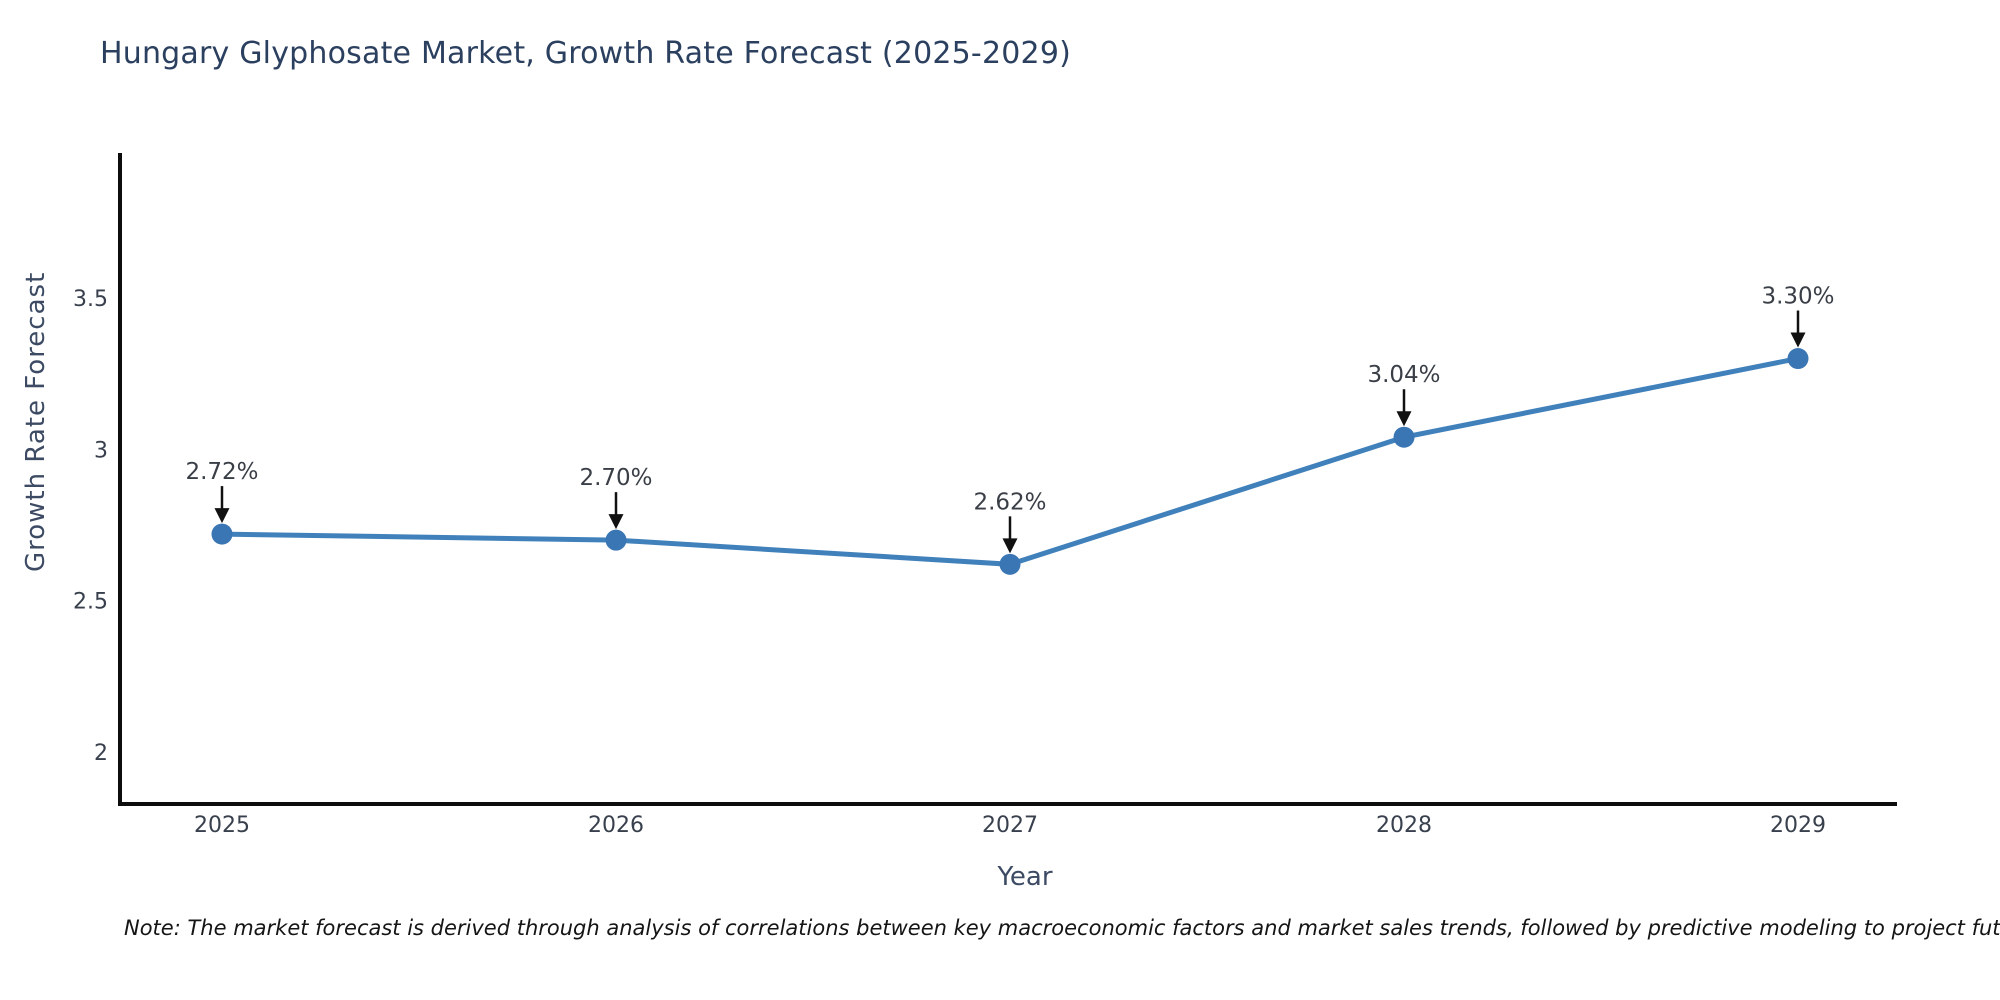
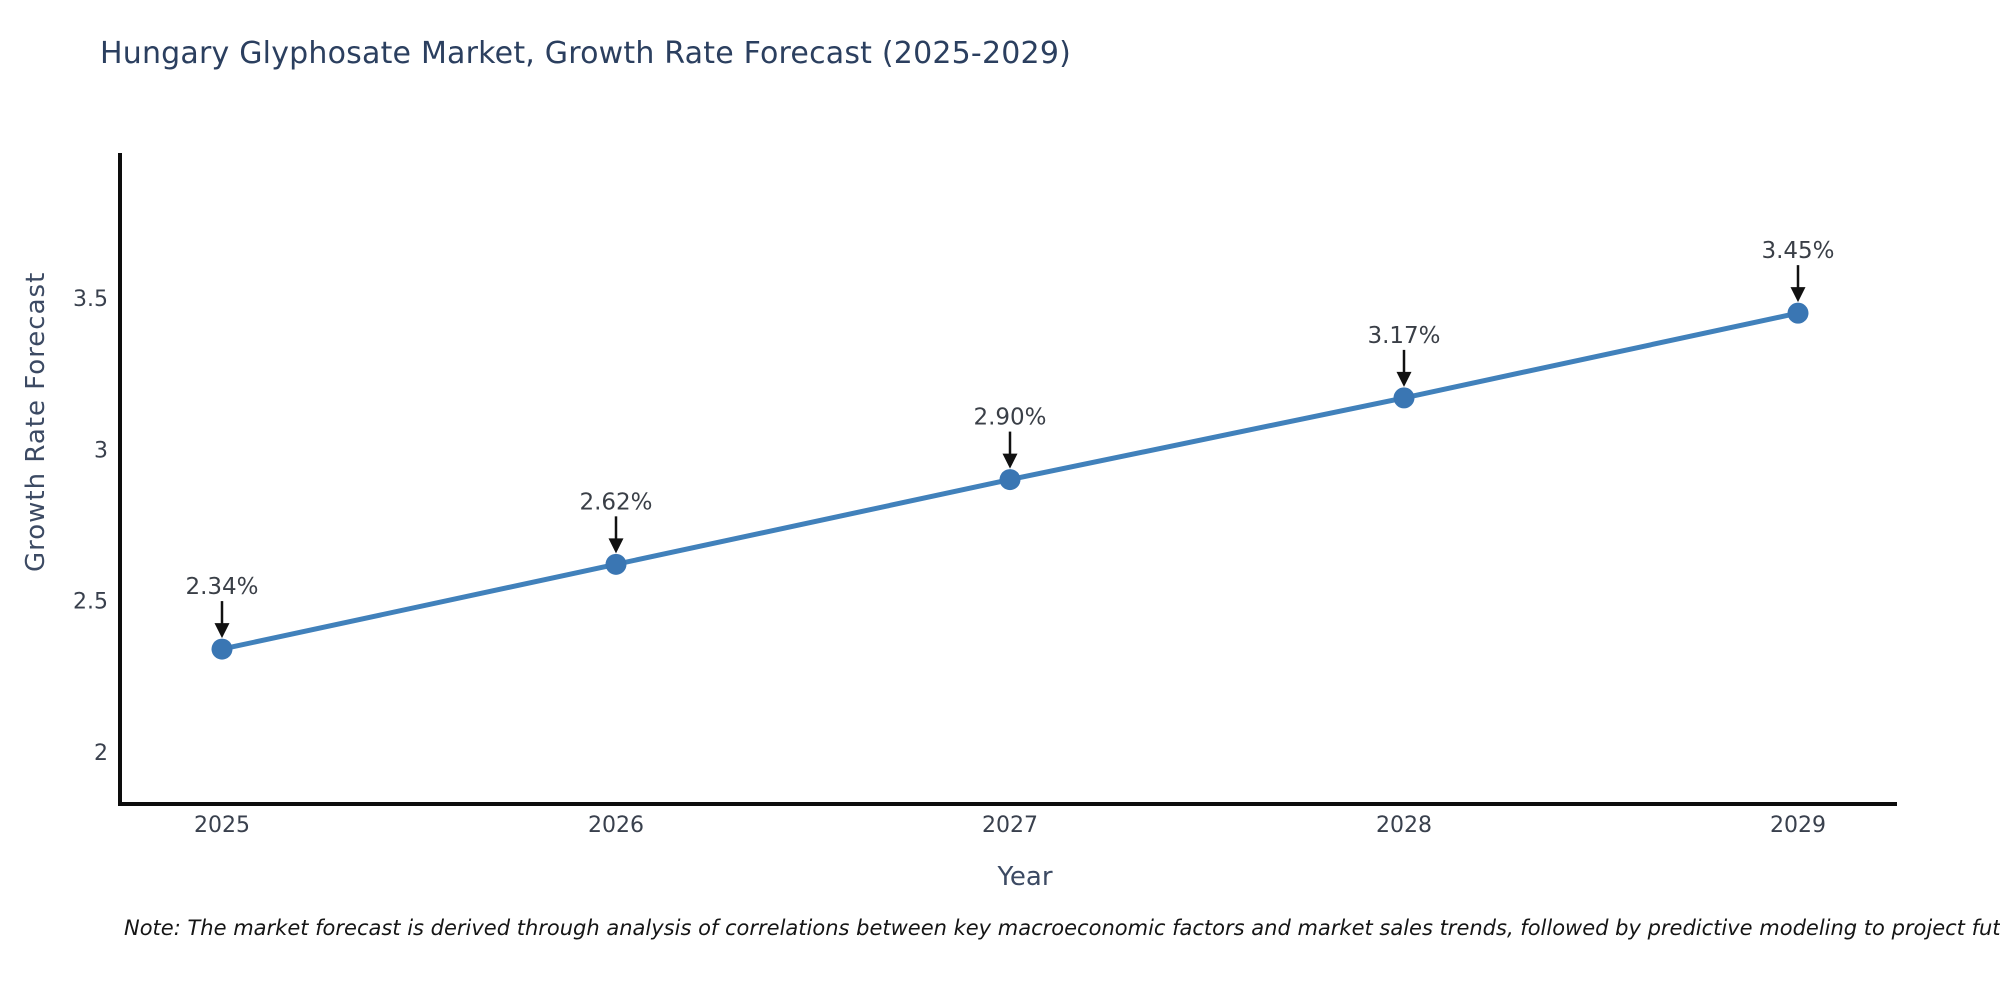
2025: 2.72% -> 2.34%
2026: 2.70% -> 2.62%
2027: 2.62% -> 2.90%
2028: 3.04% -> 3.17%
2029: 3.30% -> 3.45%
